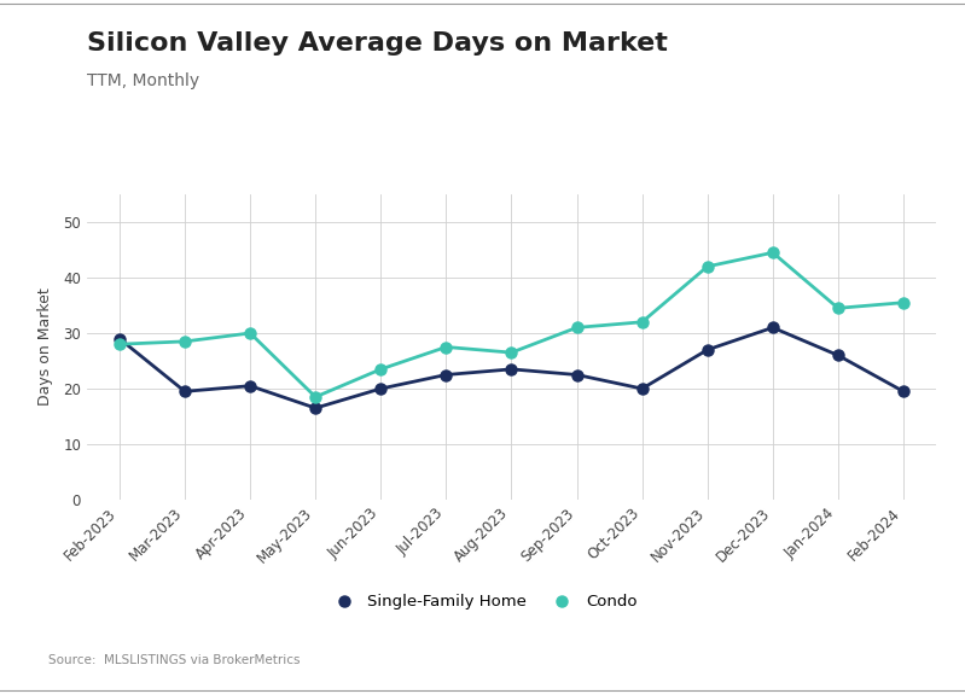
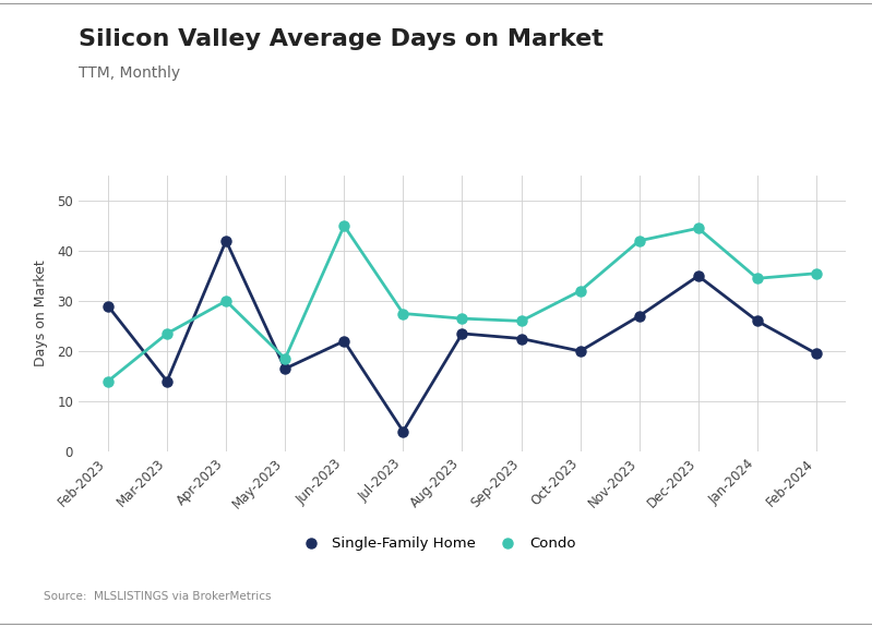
Condo/Feb-2023: 28.0 -> 14.0
Single-Family Home/Mar-2023: 19.5 -> 14.0
Condo/Mar-2023: 28.5 -> 23.5
Single-Family Home/Apr-2023: 20.5 -> 42.0
Single-Family Home/Jun-2023: 20.0 -> 22.0
Condo/Jun-2023: 23.5 -> 45.0
Single-Family Home/Jul-2023: 22.5 -> 4.0
Condo/Sep-2023: 31.0 -> 26.0
Single-Family Home/Dec-2023: 31.0 -> 35.0
